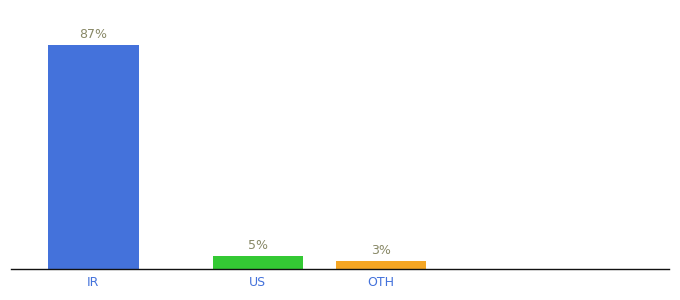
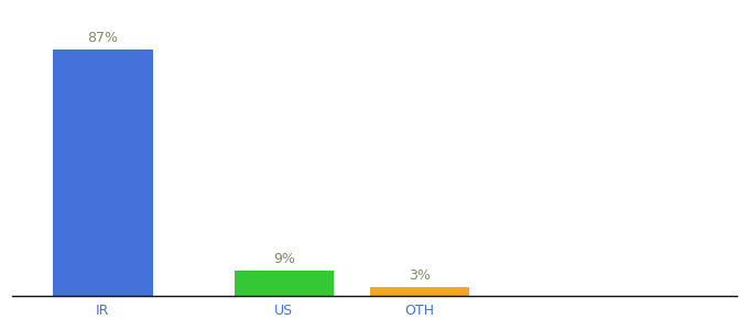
US: 5% -> 9%
